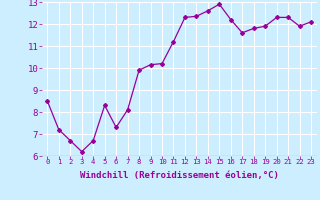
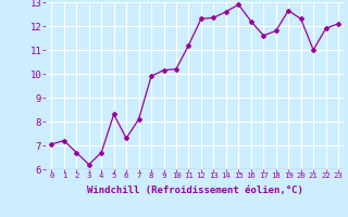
0: 8.50 -> 7.05
19: 11.90 -> 12.65
21: 12.30 -> 11.00
